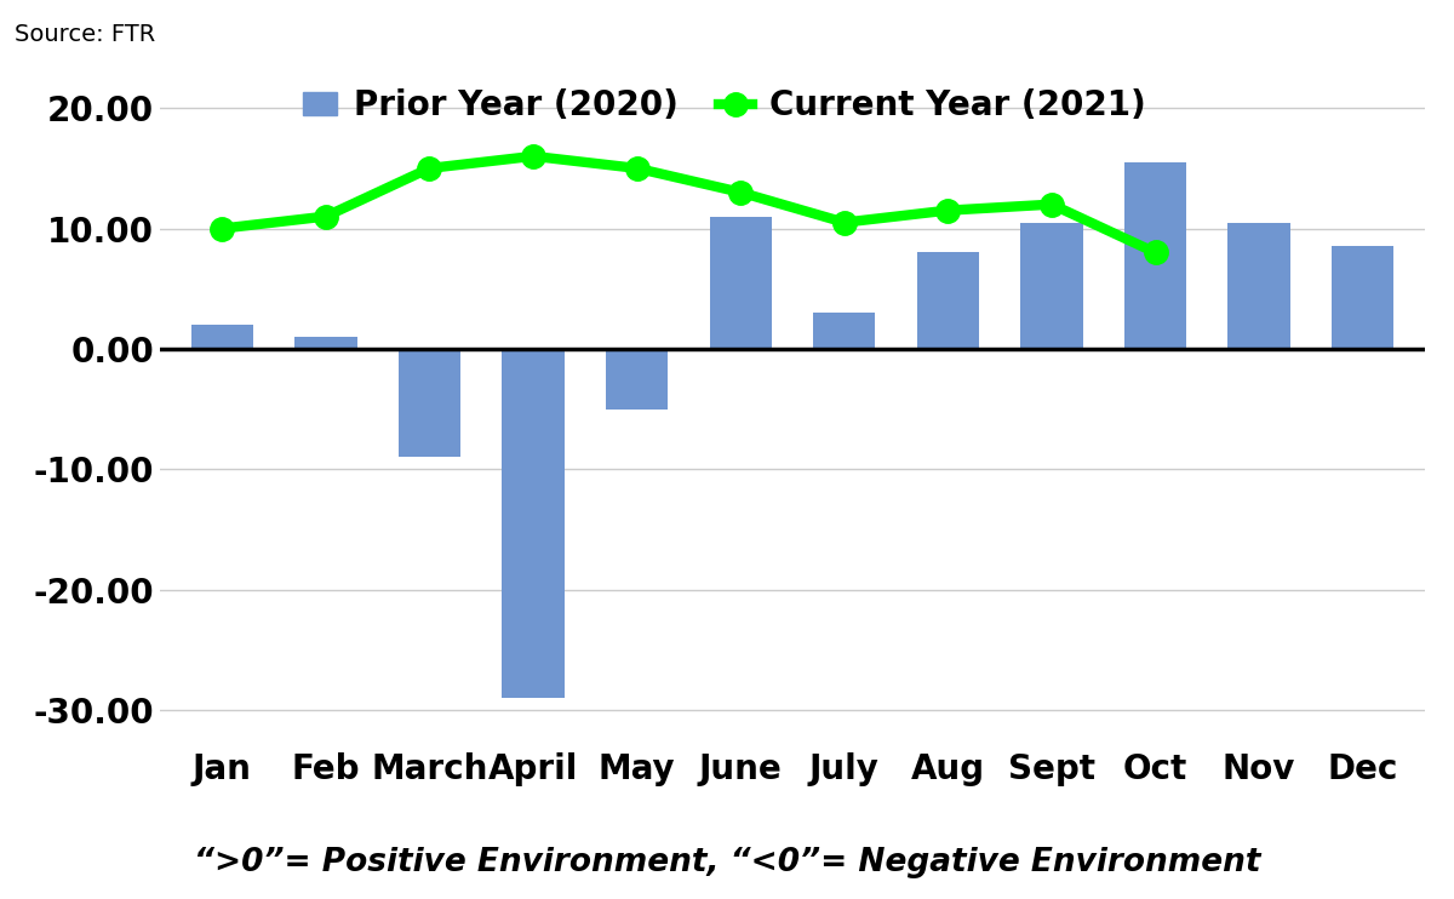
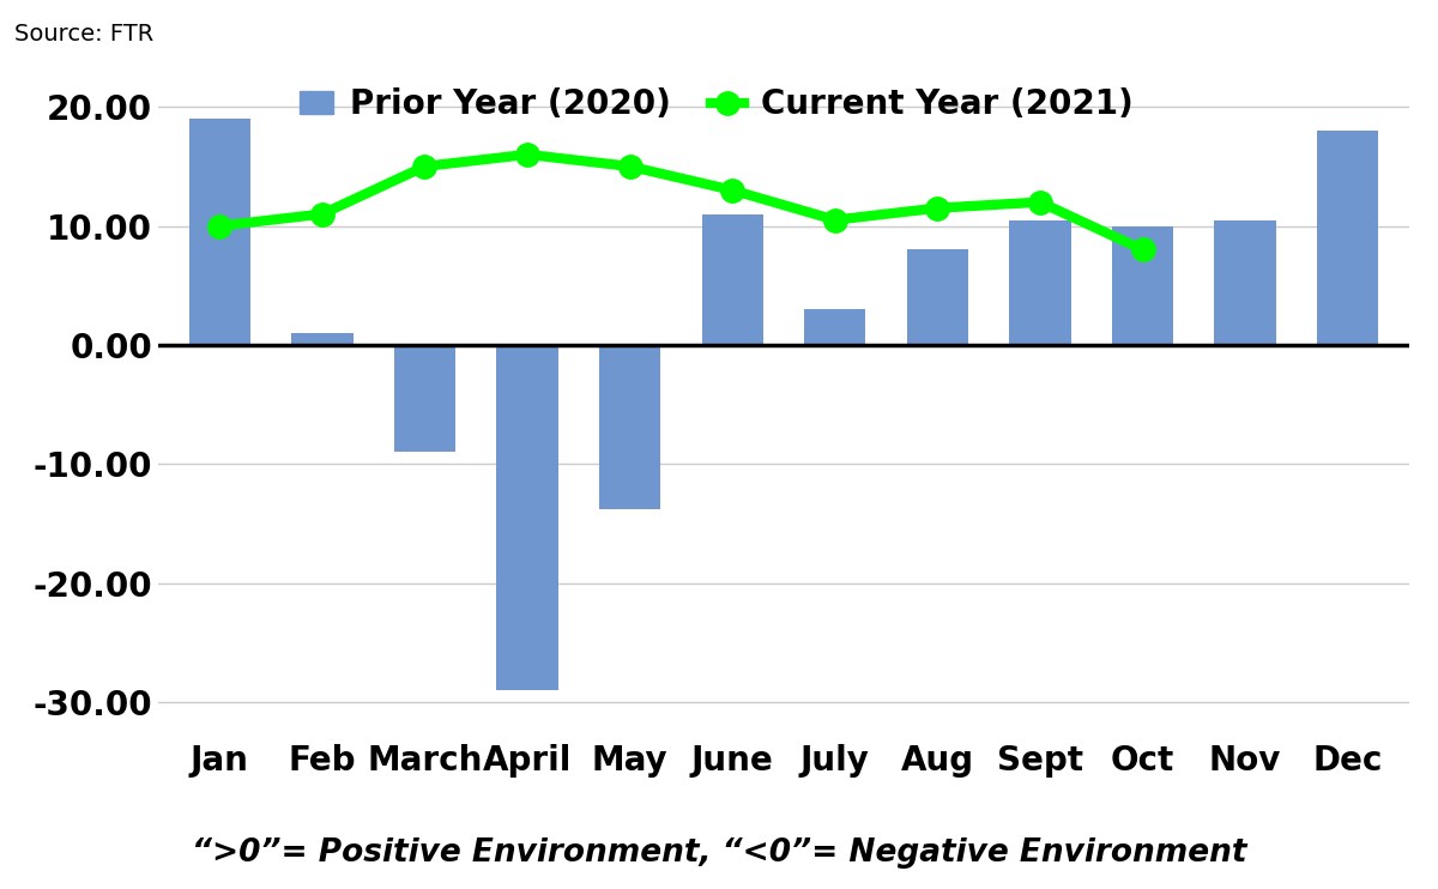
Prior Year (2020)/Jan: 2.0 -> 19.0
Prior Year (2020)/May: -5.0 -> -13.8
Prior Year (2020)/Oct: 15.5 -> 10.0
Prior Year (2020)/Dec: 8.5 -> 18.0
